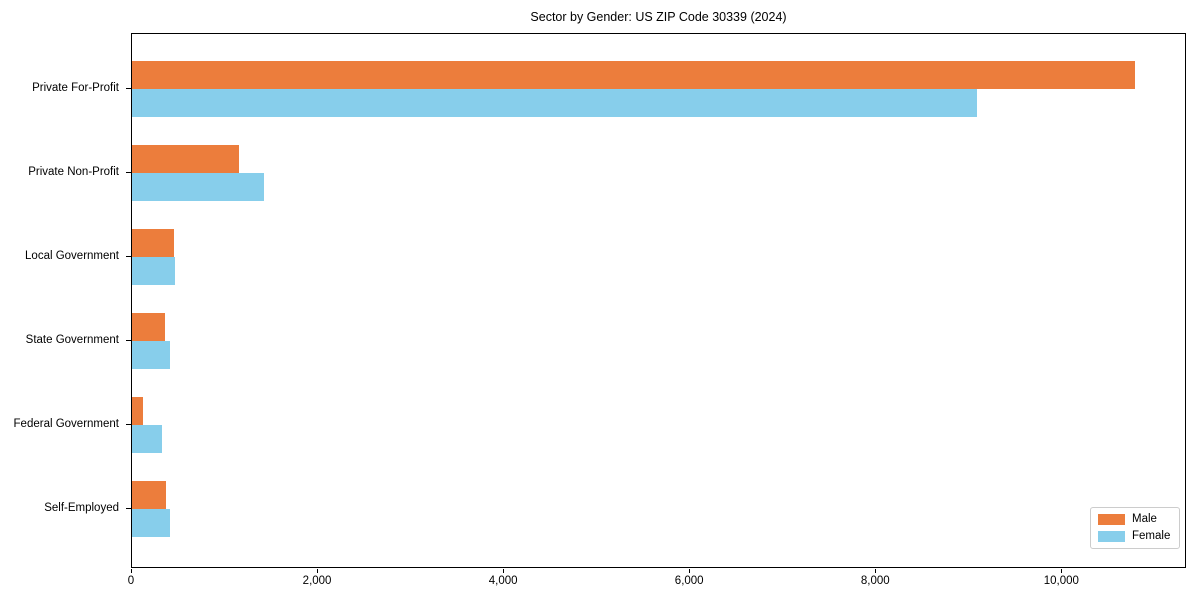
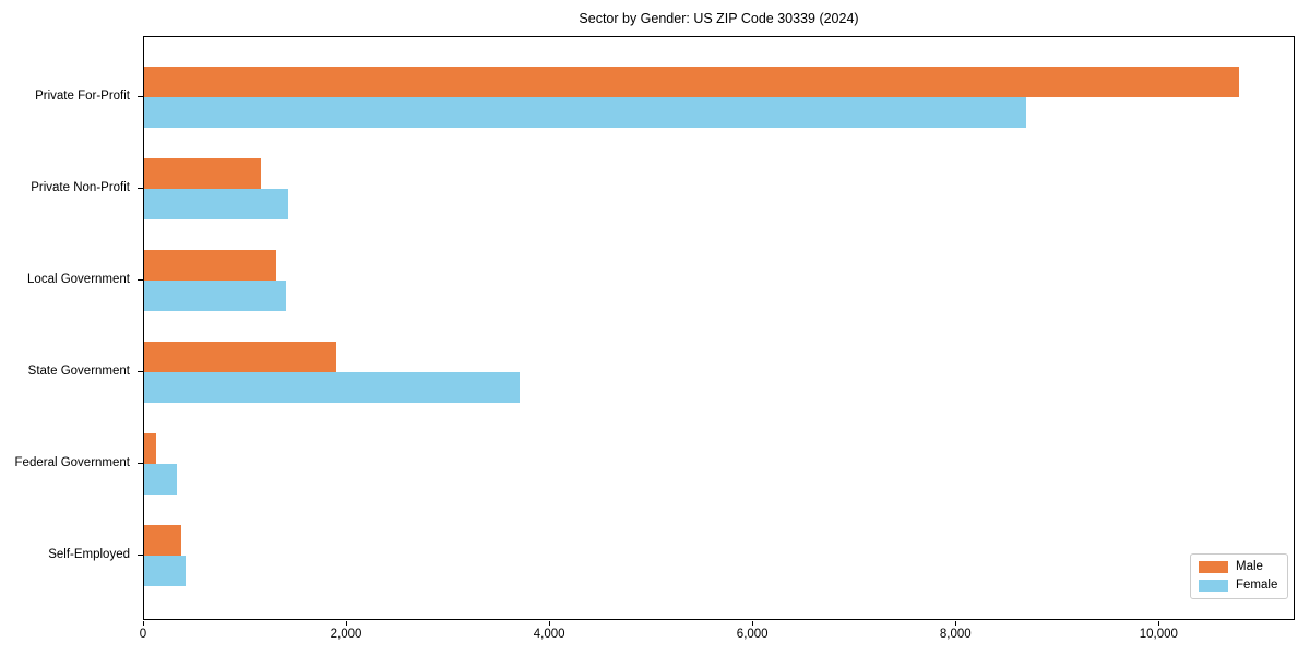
Female/Private For-Profit: 9100 -> 8700
Male/Local Government: 400 -> 1300
Female/Local Government: 500 -> 1400
Male/State Government: 400 -> 1900
Female/State Government: 400 -> 3700
